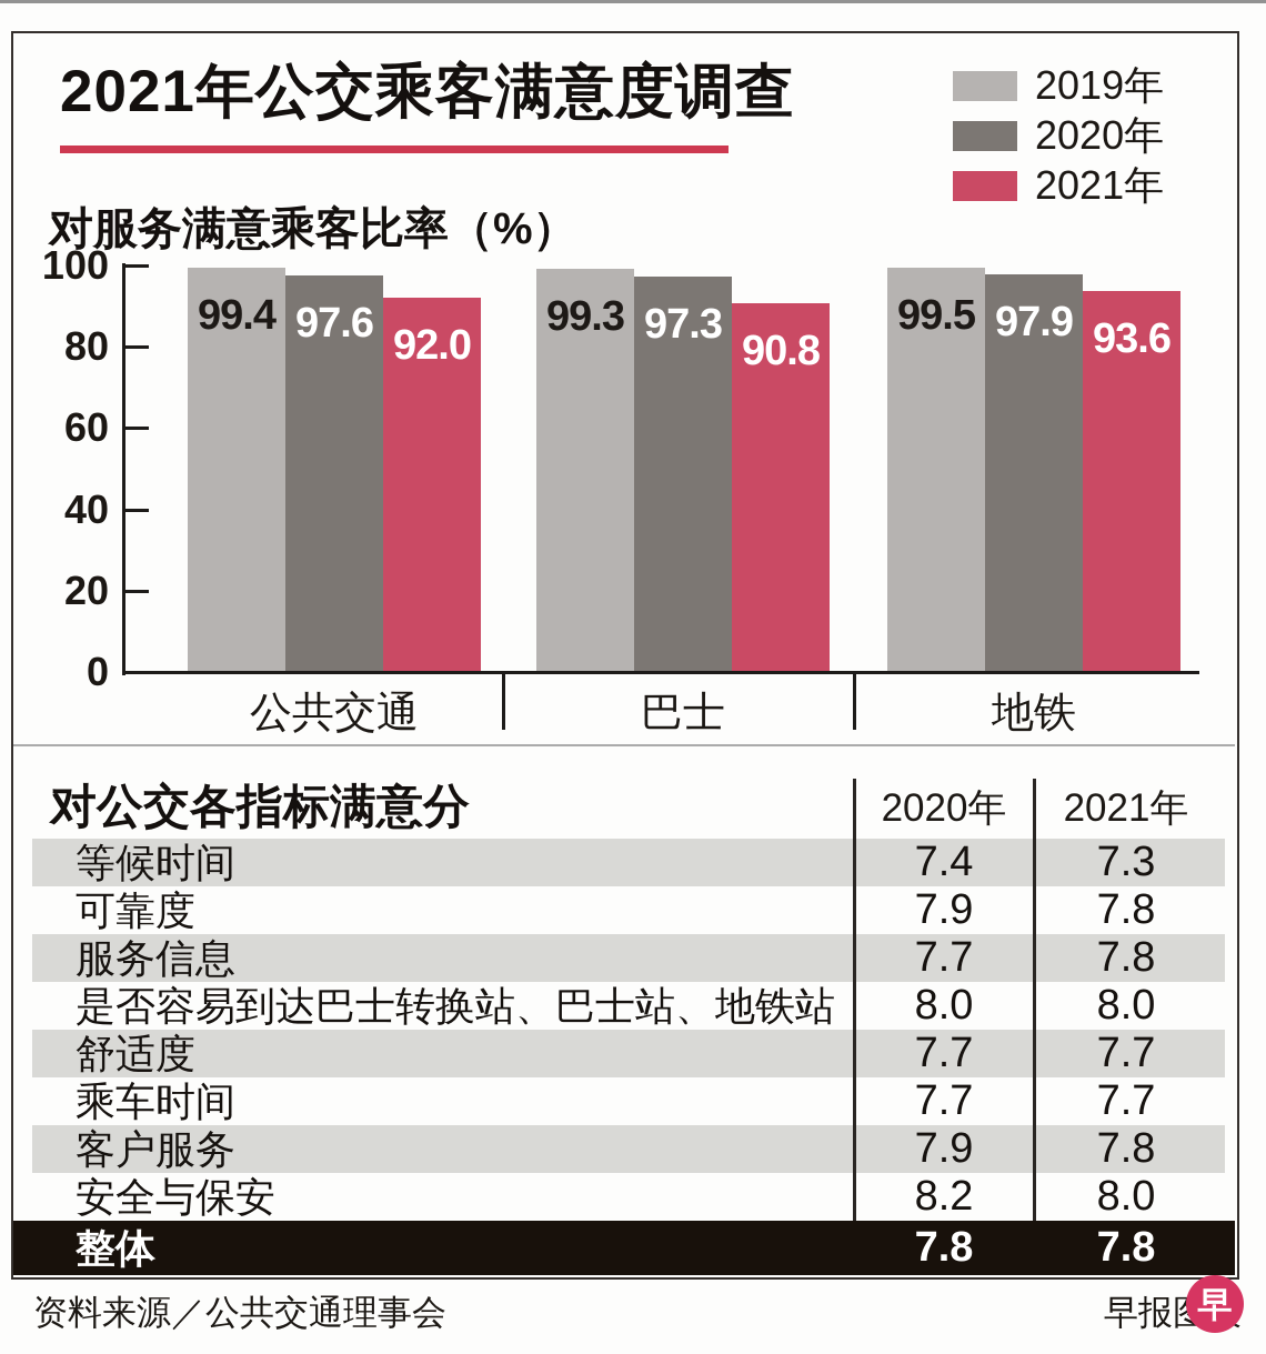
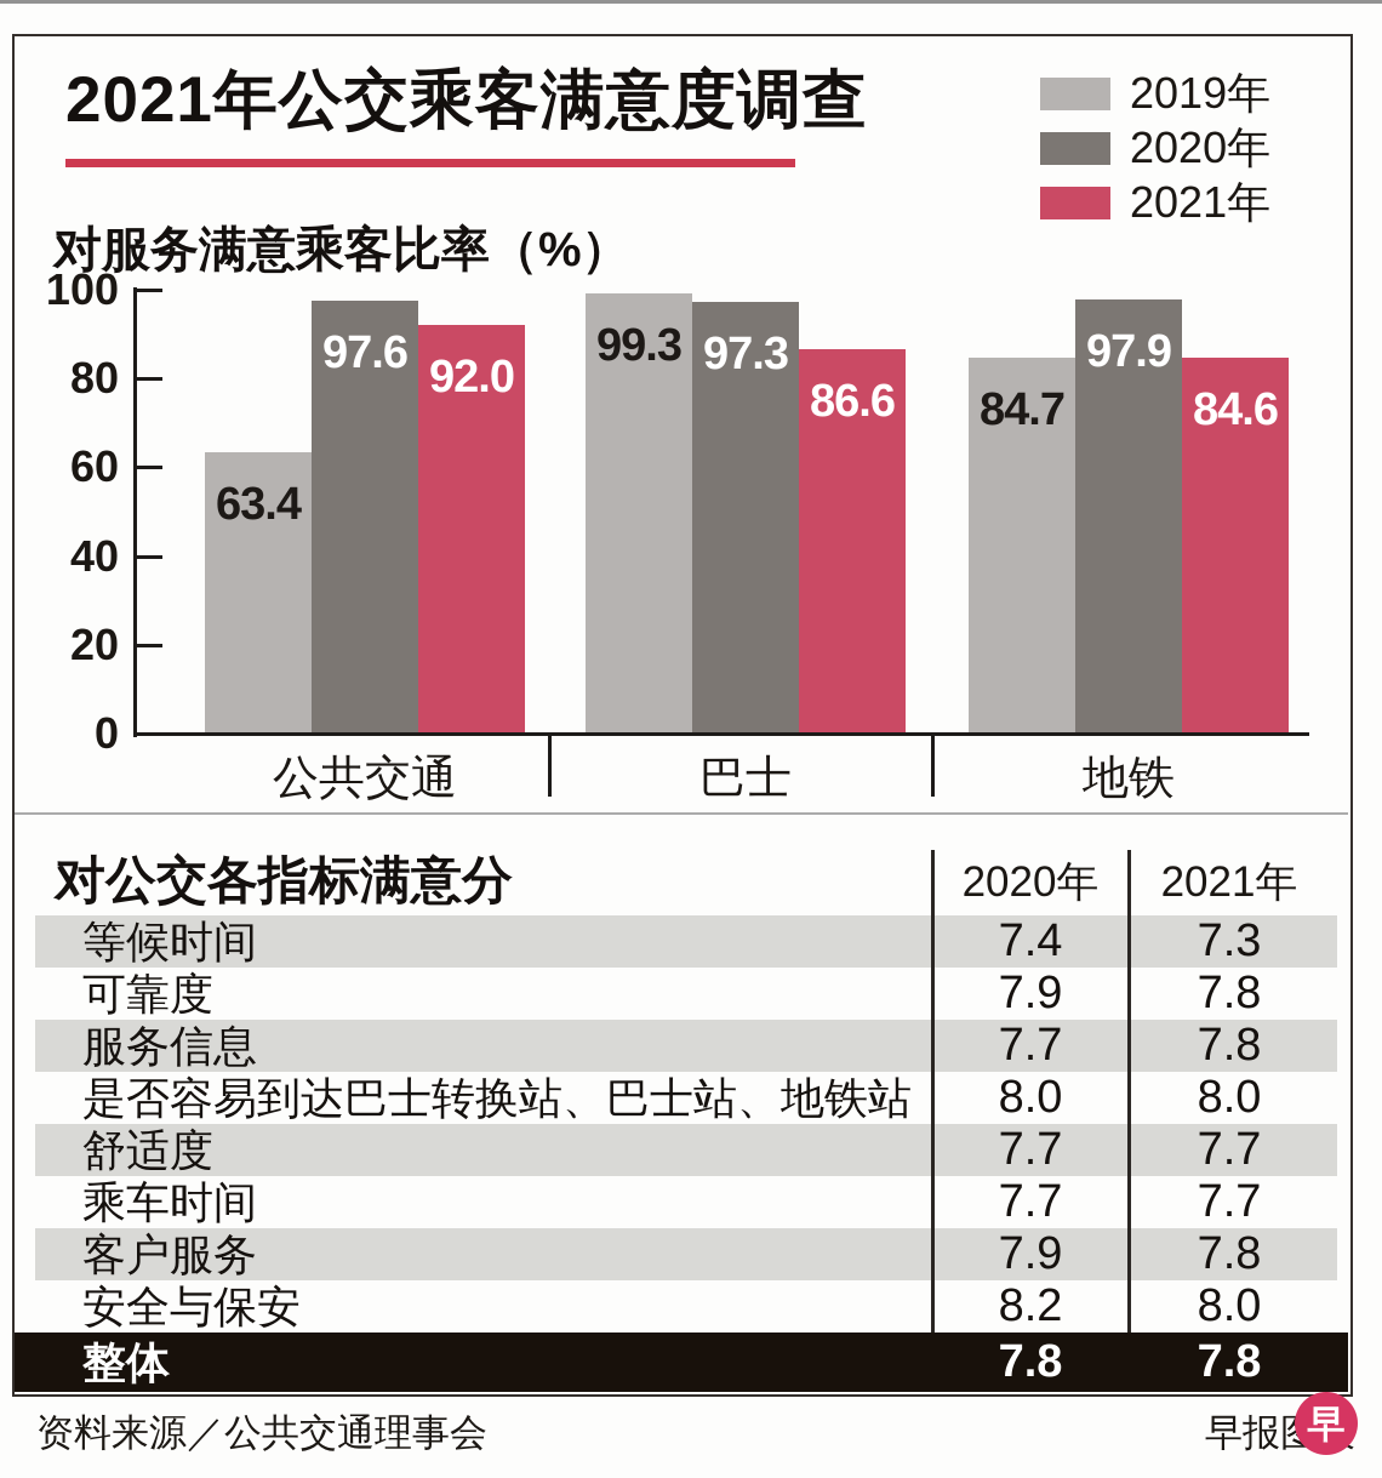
2019年/公共交通: 99.4 -> 63.4
2021年/巴士: 90.8 -> 86.6
2019年/地铁: 99.5 -> 84.7
2021年/地铁: 93.6 -> 84.6
